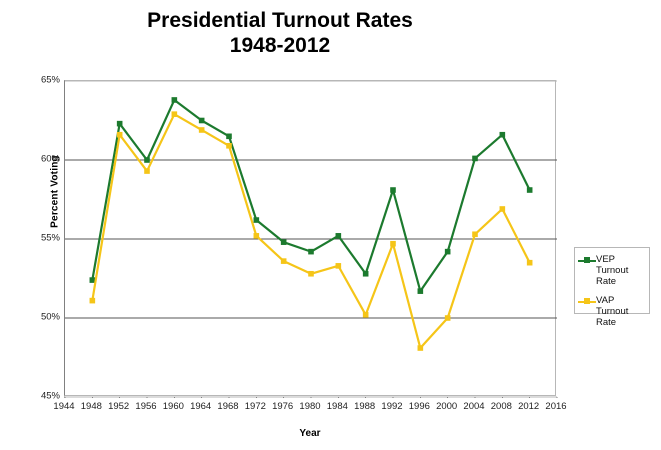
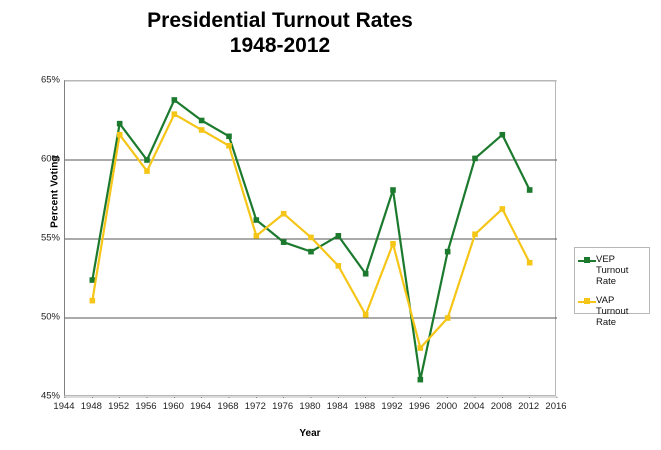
VAP Turnout Rate/1976: 53.6% -> 56.6%
VAP Turnout Rate/1980: 52.8% -> 55.1%
VEP Turnout Rate/1996: 51.7% -> 46.1%
